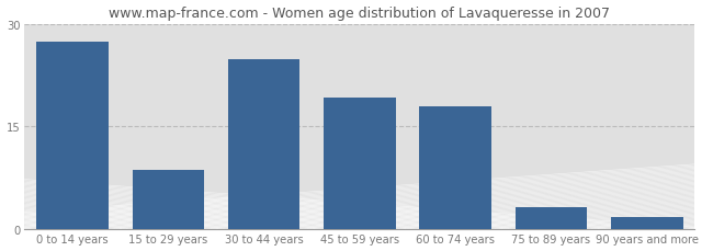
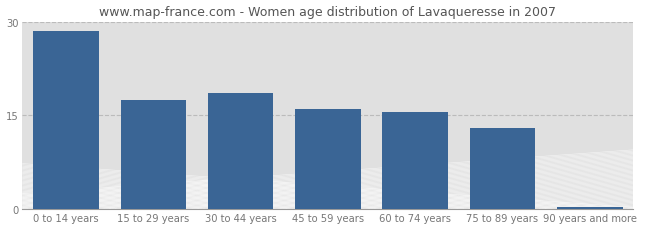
0 to 14 years: 27.4 -> 28.5
15 to 29 years: 8.6 -> 17.5
30 to 44 years: 24.8 -> 18.5
45 to 59 years: 19.2 -> 16.0
60 to 74 years: 18.0 -> 15.5
75 to 89 years: 3.2 -> 13.0
90 years and more: 1.8 -> 0.3
